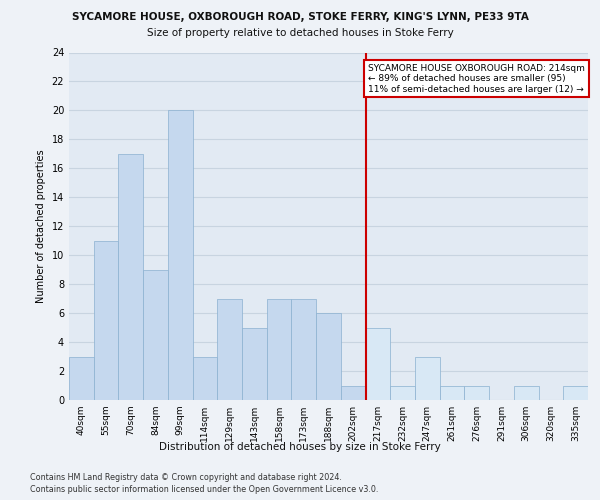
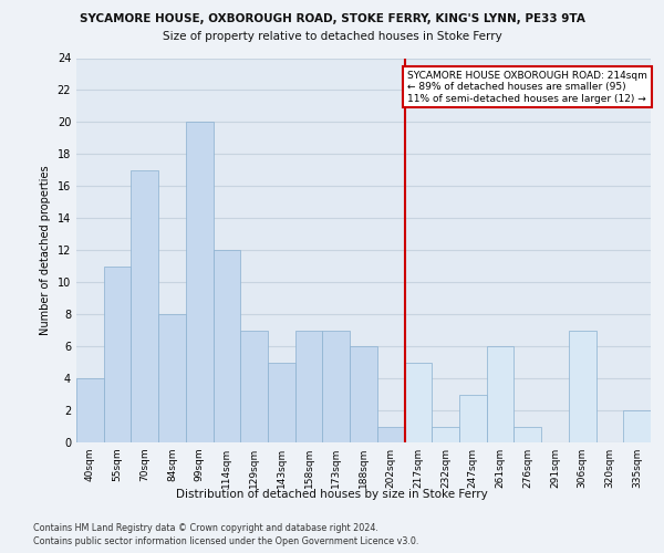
40sqm: 3 -> 4
84sqm: 9 -> 8
114sqm: 3 -> 12
261sqm: 1 -> 6
306sqm: 1 -> 7
335sqm: 1 -> 2
